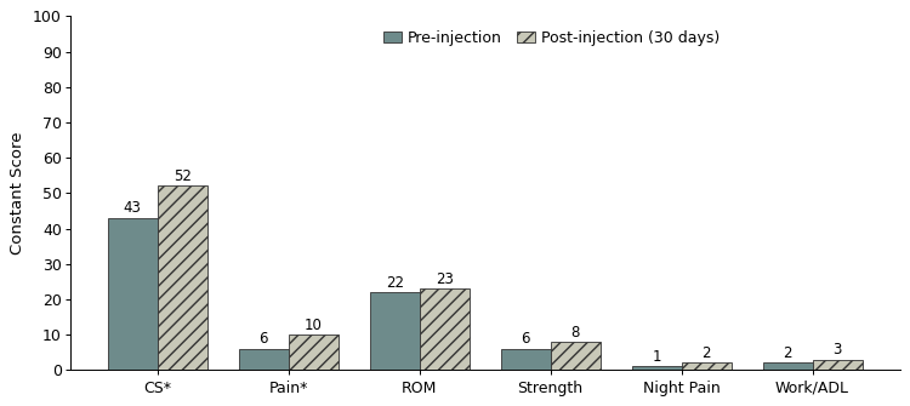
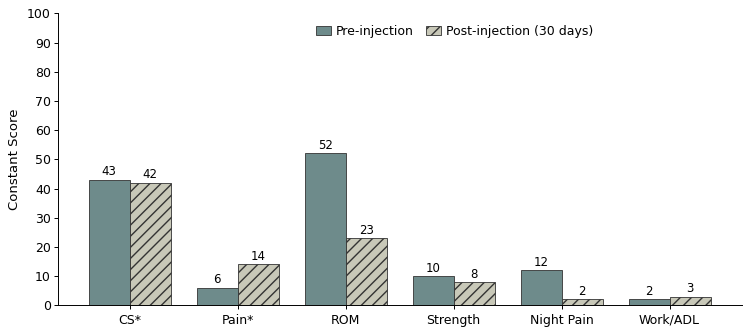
Post-injection (30 days)/CS*: 52 -> 42
Post-injection (30 days)/Pain*: 10 -> 14
Pre-injection/ROM: 22 -> 52
Pre-injection/Strength: 6 -> 10
Pre-injection/Night Pain: 1 -> 12
